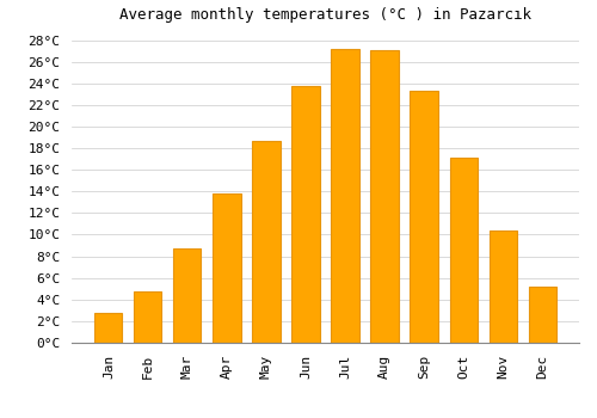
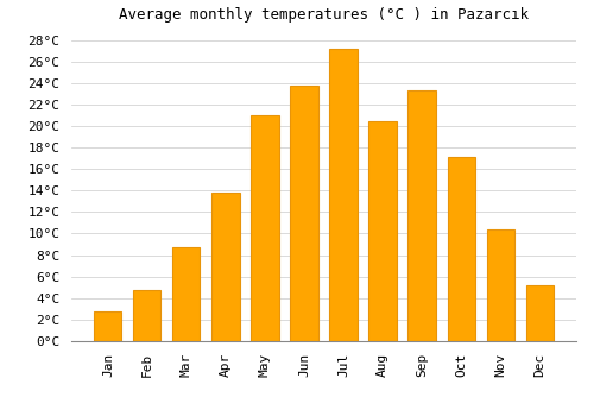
May: 18.7°C -> 21.0°C
Aug: 27.1°C -> 20.4°C
